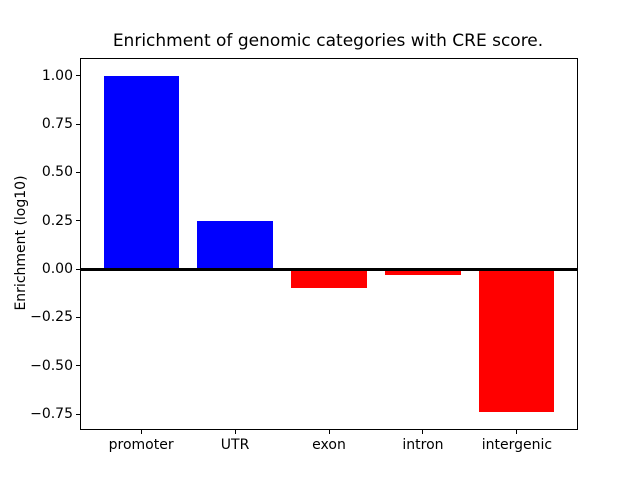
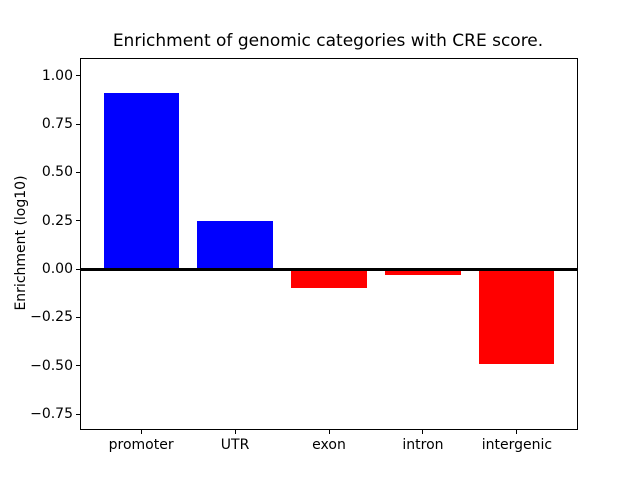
promoter: 1.00 -> 0.91
intergenic: -0.74 -> -0.49
